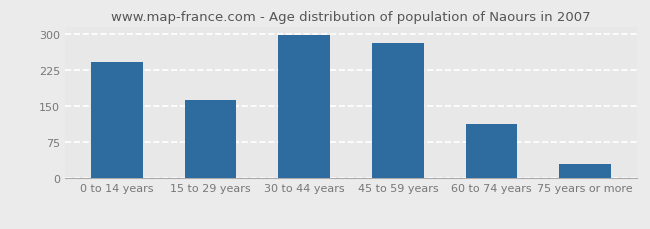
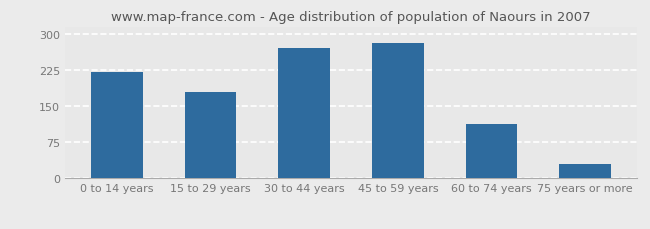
0 to 14 years: 242 -> 220
15 to 29 years: 163 -> 180
30 to 44 years: 297 -> 270
